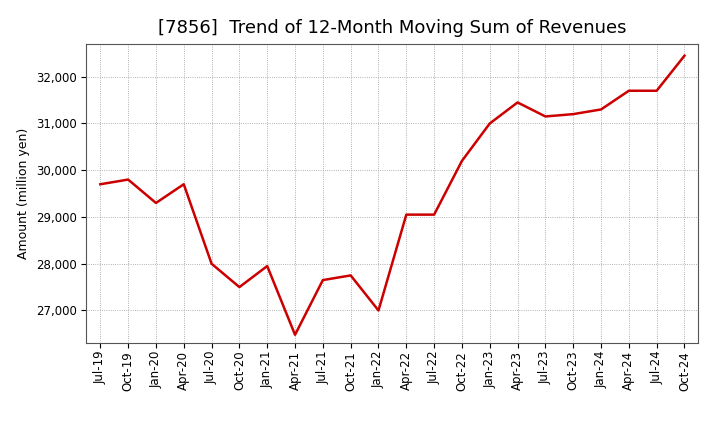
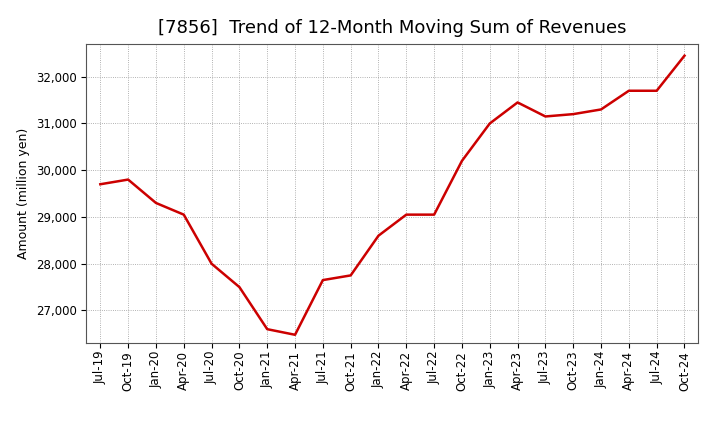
Apr-20: 29,700 -> 29,050
Jan-21: 27,950 -> 26,600
Jan-22: 27,000 -> 28,600
